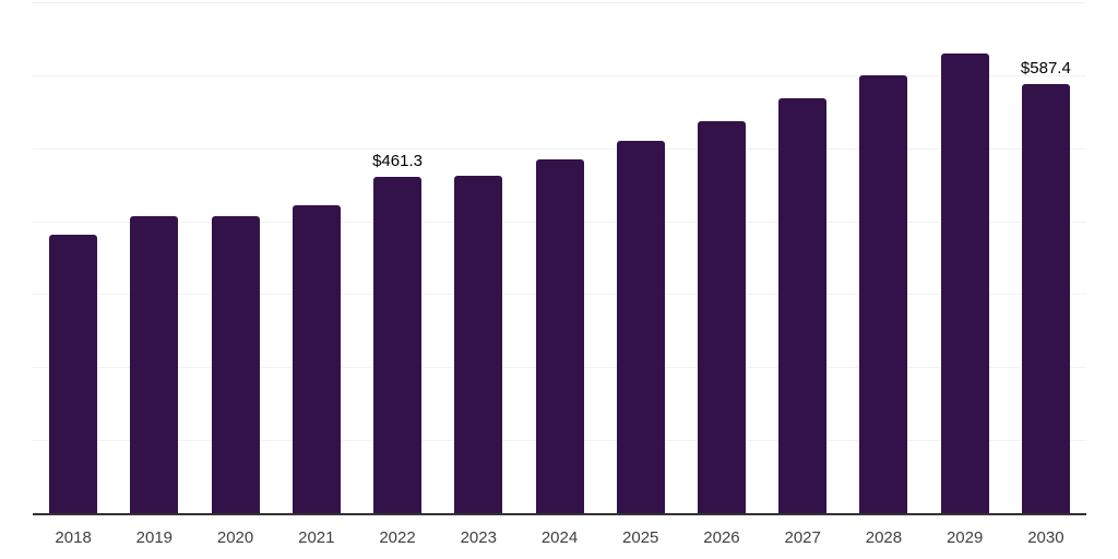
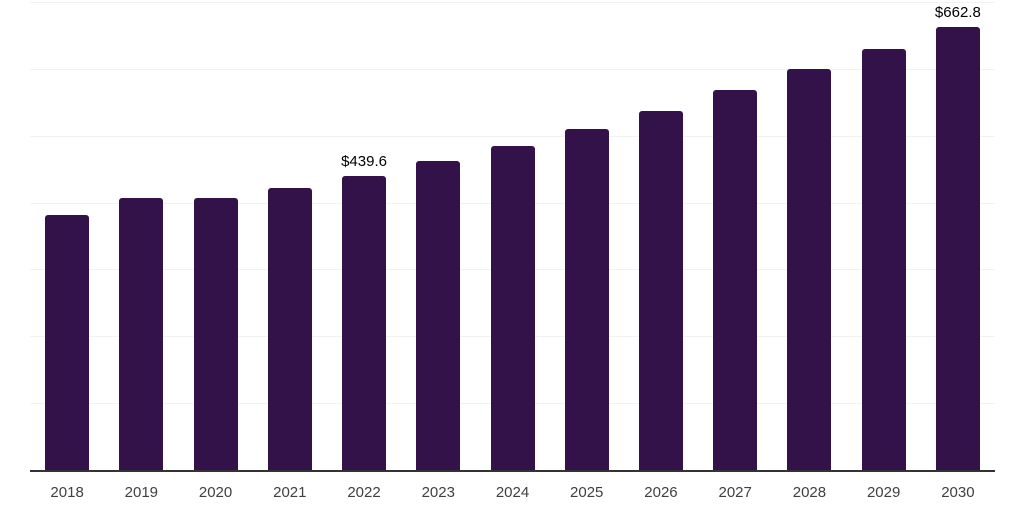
2022: $461.3 -> $439.6
2030: $587.4 -> $662.8
